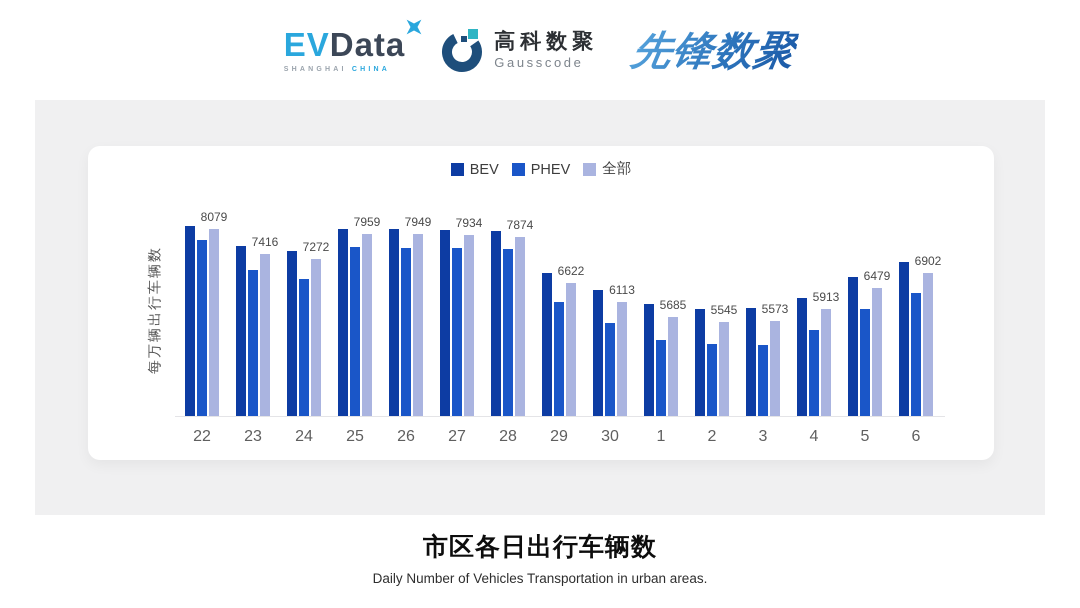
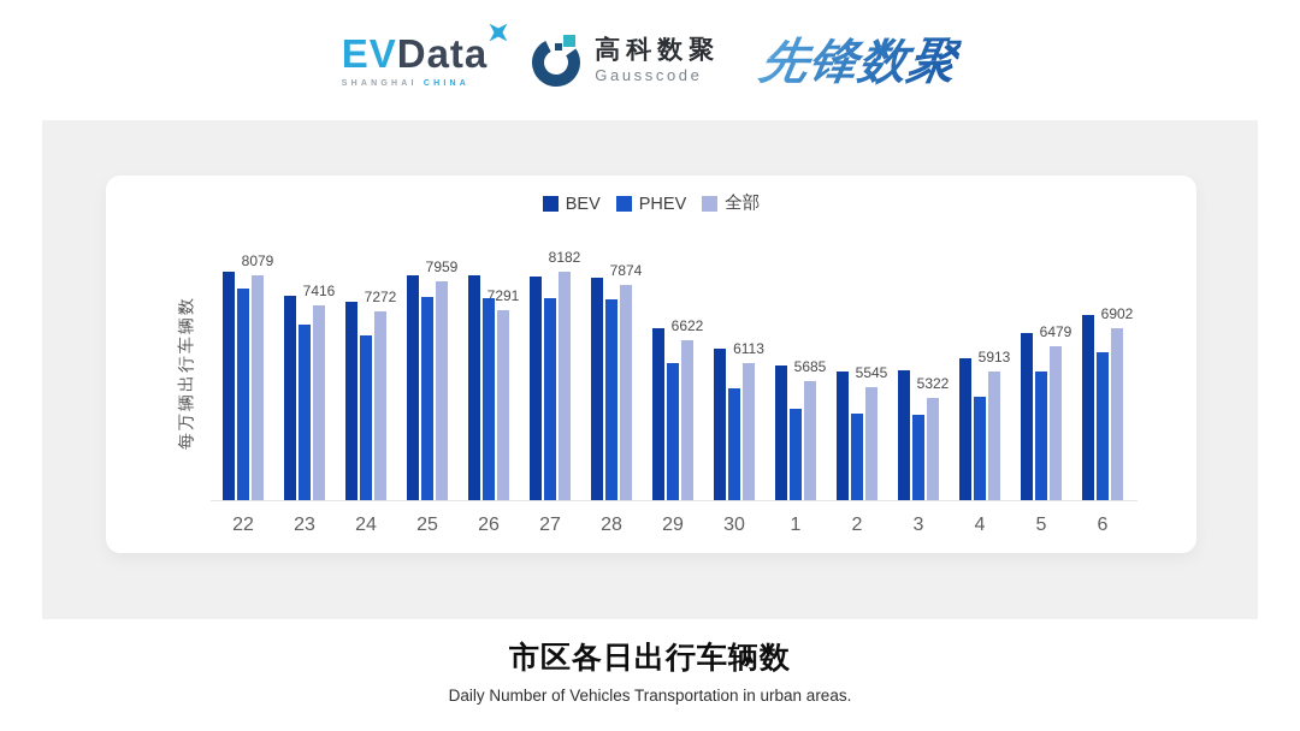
全部/26: 7949 -> 7291
全部/27: 7934 -> 8182
全部/3: 5573 -> 5322
